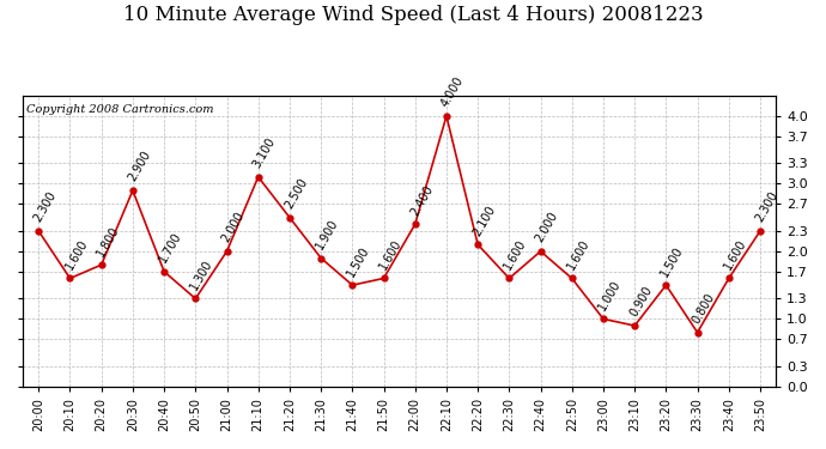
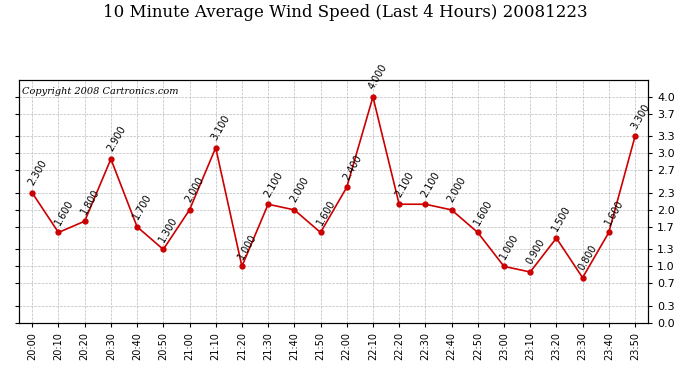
21:20: 2.500 -> 1.000
21:30: 1.900 -> 2.100
21:40: 1.500 -> 2.000
22:30: 1.600 -> 2.100
23:50: 2.300 -> 3.300
